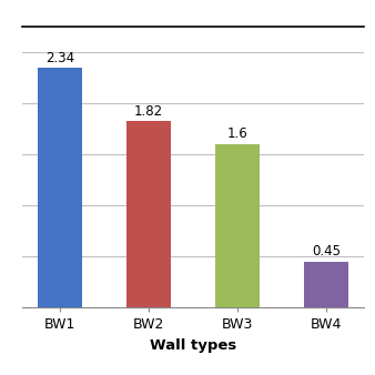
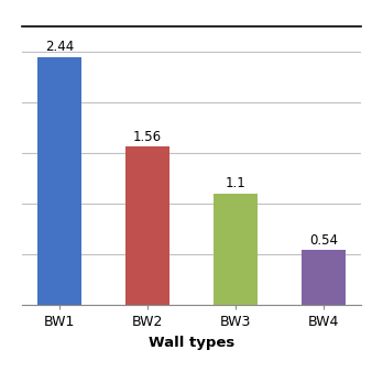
BW1: 2.34 -> 2.44
BW2: 1.82 -> 1.56
BW3: 1.6 -> 1.1
BW4: 0.45 -> 0.54
